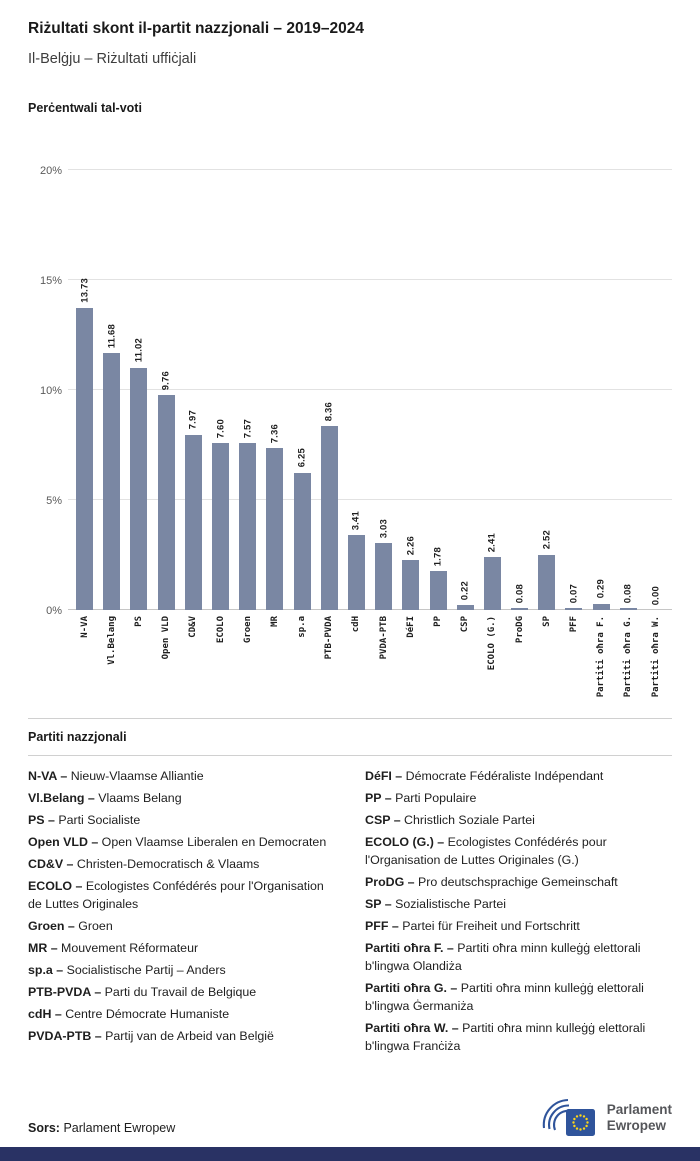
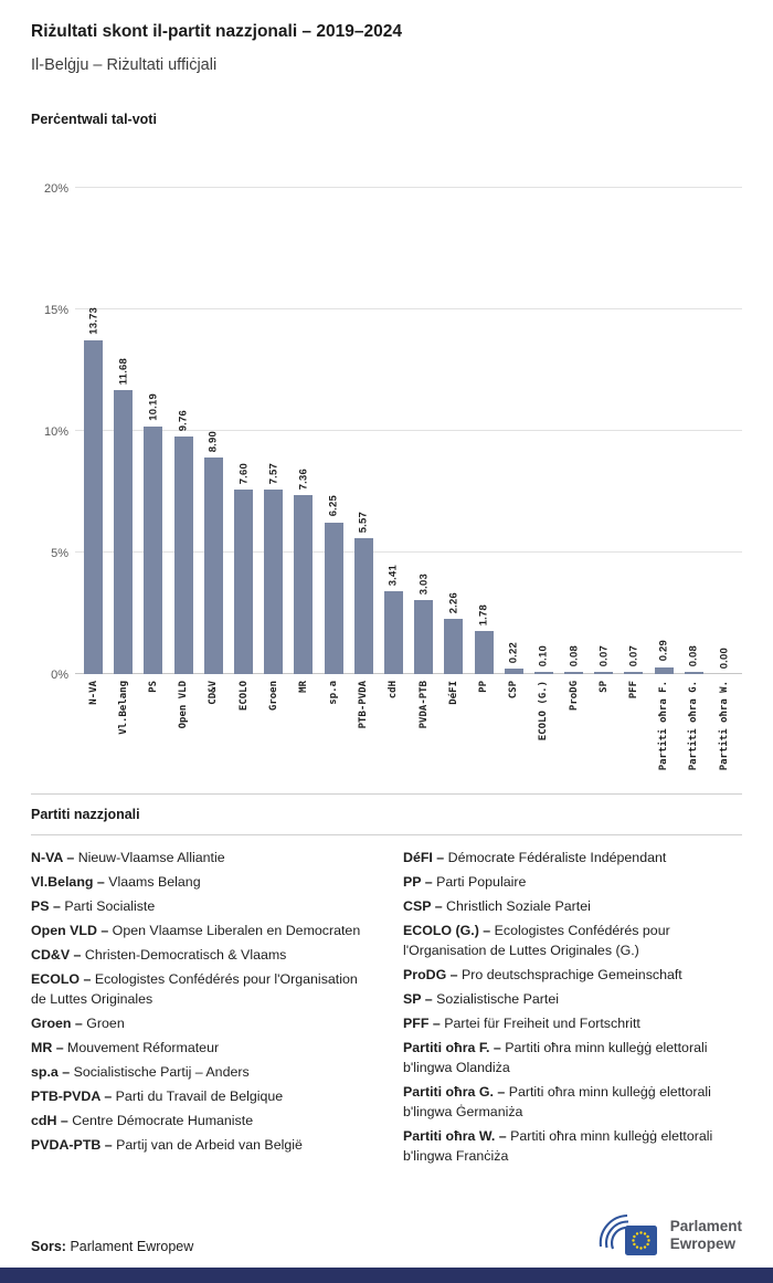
PS: 11.02 -> 10.19
CD&V: 7.97 -> 8.90
PTB-PVDA: 8.36 -> 5.57
ECOLO (G.): 2.41 -> 0.10
SP: 2.52 -> 0.07
